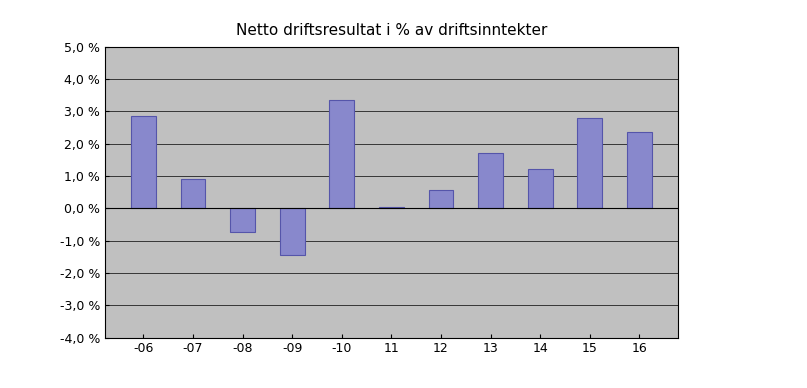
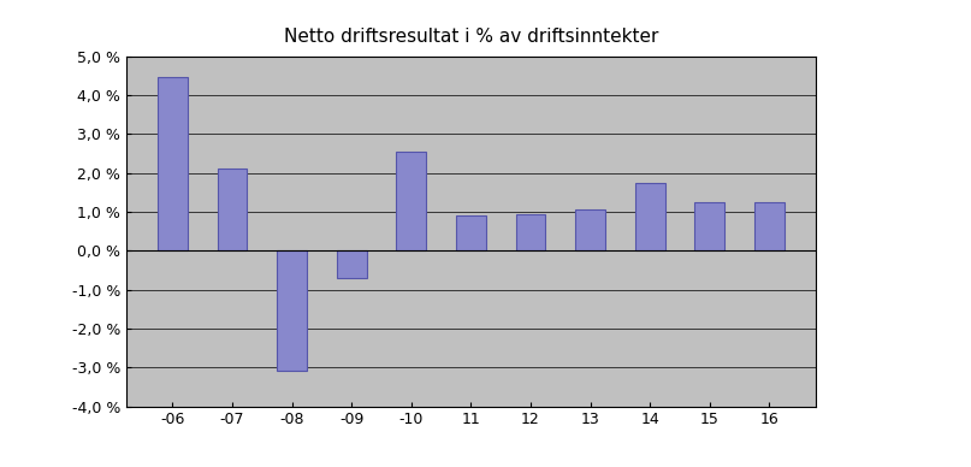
-06: 2,85 % -> 4,45 %
-07: 0,90 % -> 2,10 %
-08: -0,75 % -> -3,10 %
-09: -1,45 % -> -0,70 %
-10: 3,35 % -> 2,55 %
11: 0,05 % -> 0,90 %
12: 0,55 % -> 0,95 %
13: 1,70 % -> 1,05 %
14: 1,20 % -> 1,75 %
15: 2,80 % -> 1,25 %
16: 2,35 % -> 1,25 %
